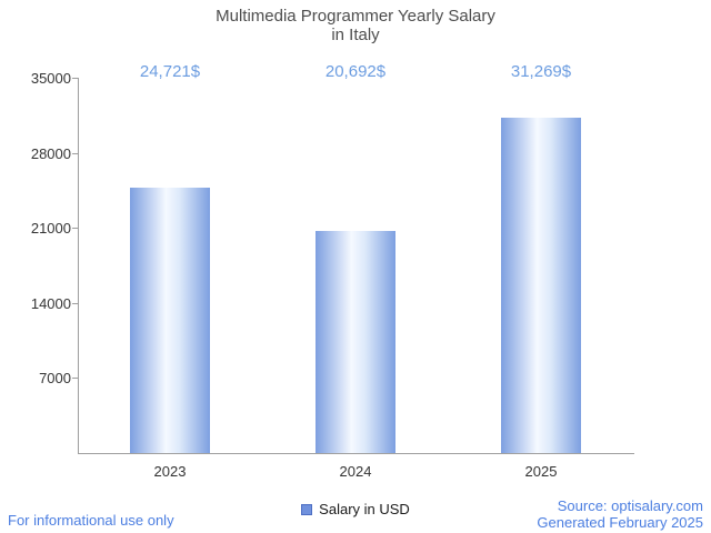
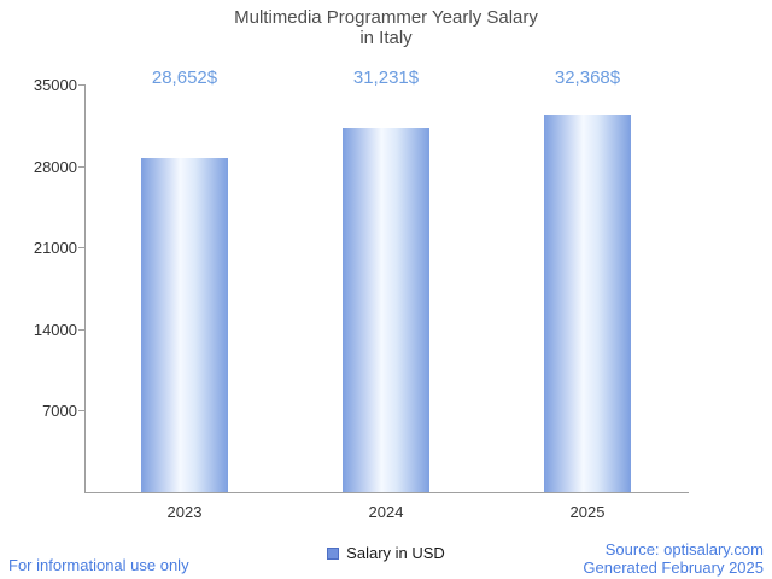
2023: 24,721 -> 28,652
2024: 20,692 -> 31,231
2025: 31,269 -> 32,368
